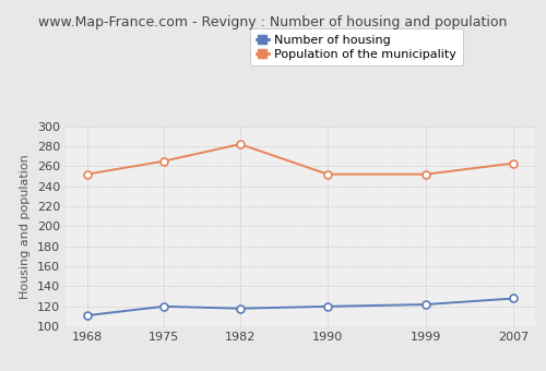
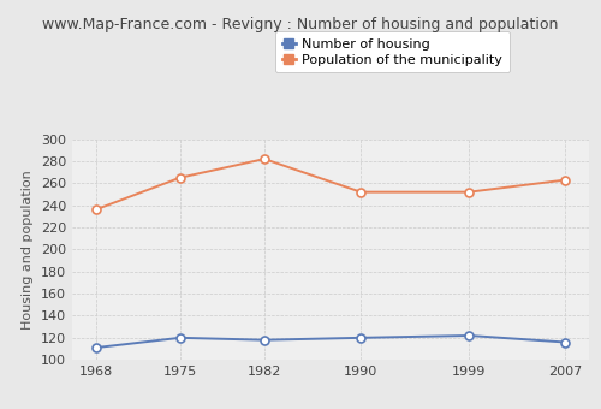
Population of the municipality/1968: 252 -> 236
Number of housing/2007: 128 -> 116
